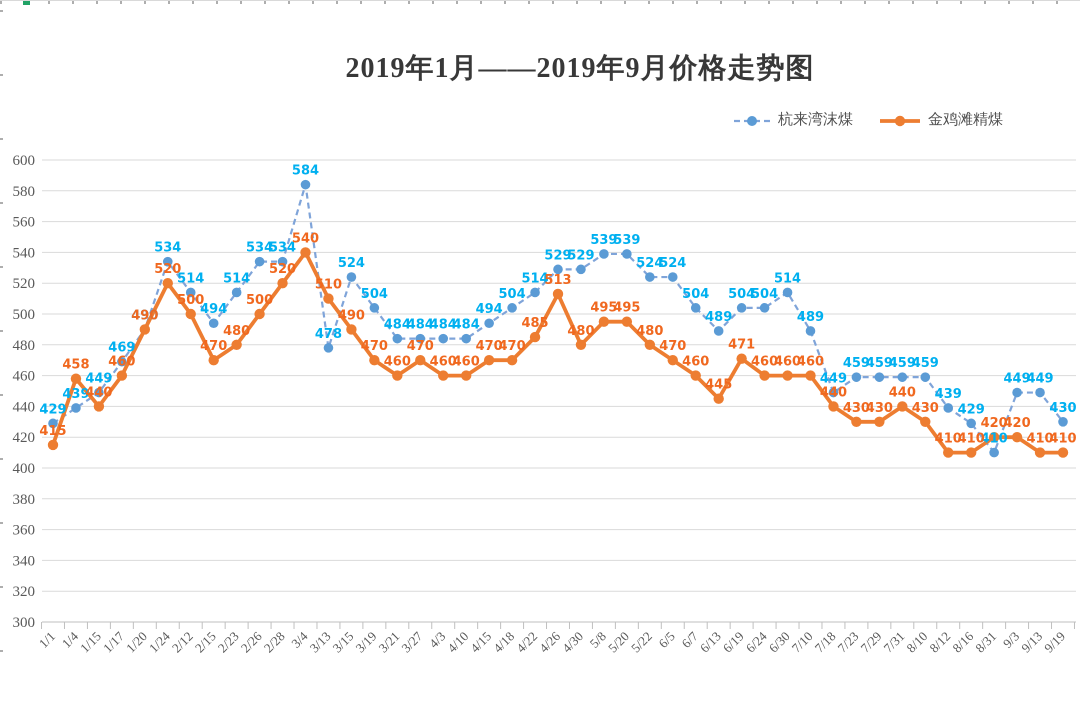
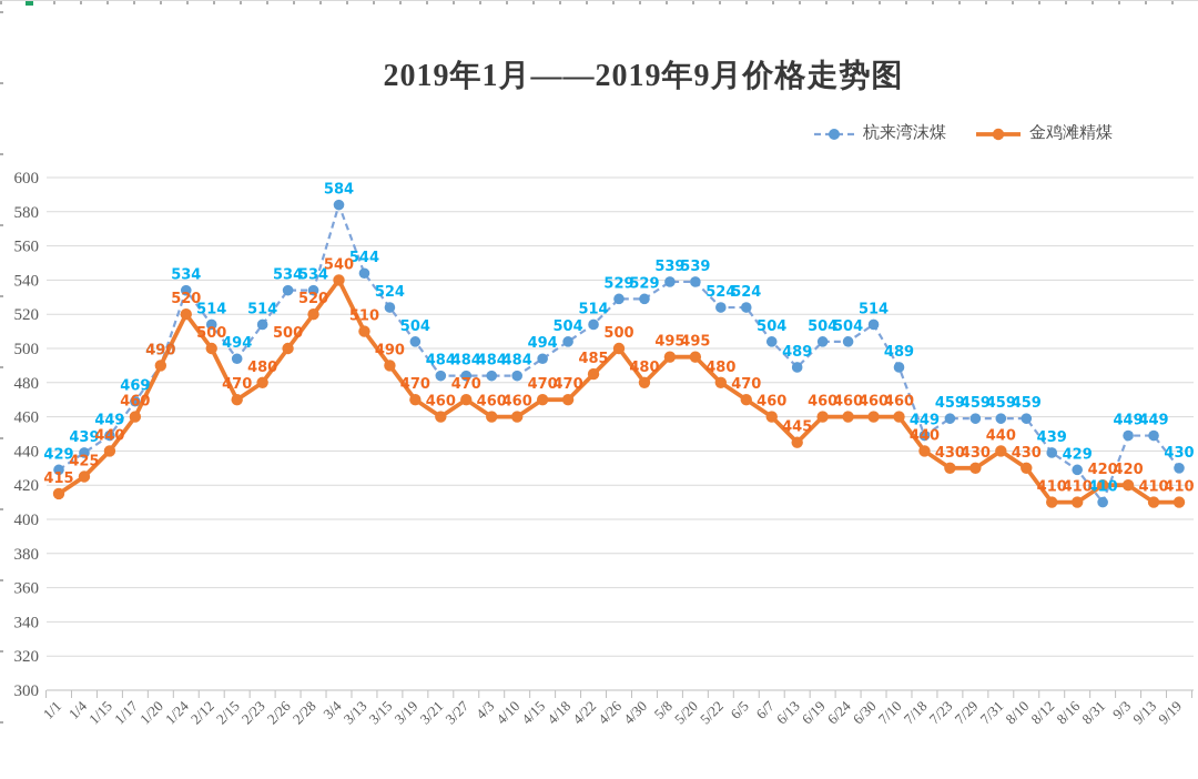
金鸡滩精煤/1/4: 458 -> 425
杭来湾沫煤/3/13: 478 -> 544
金鸡滩精煤/4/26: 513 -> 500
金鸡滩精煤/6/19: 471 -> 460
